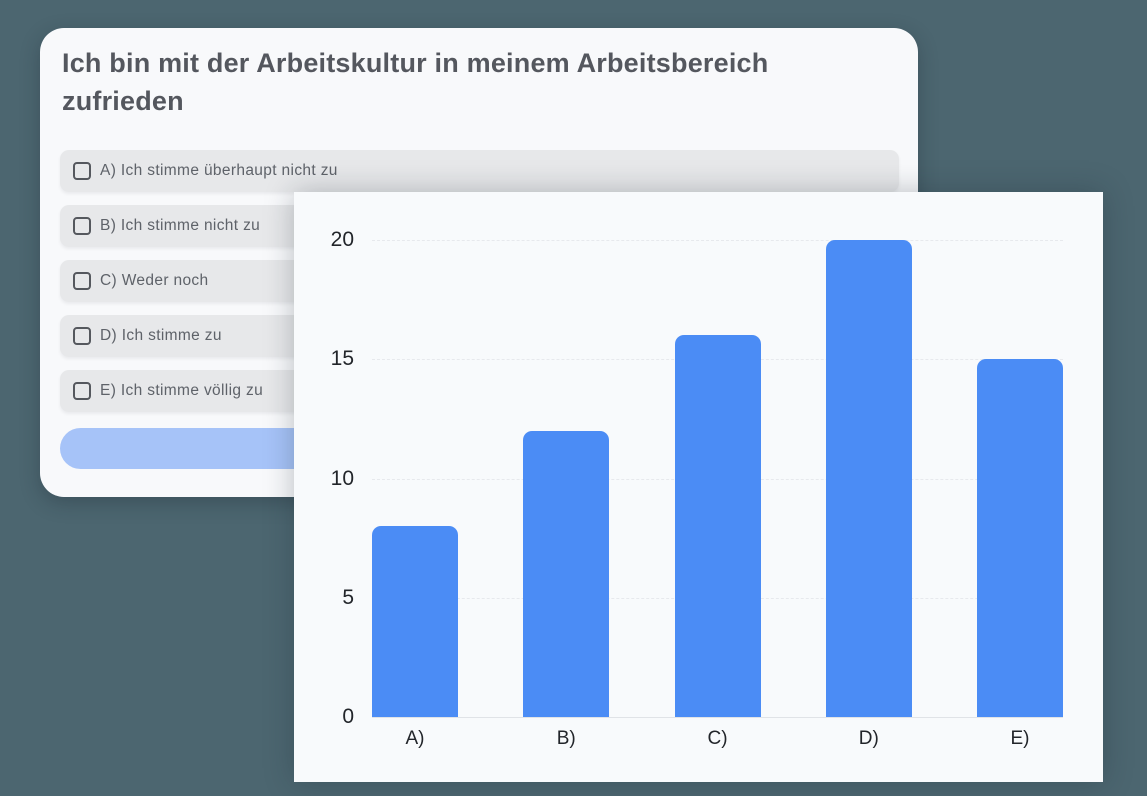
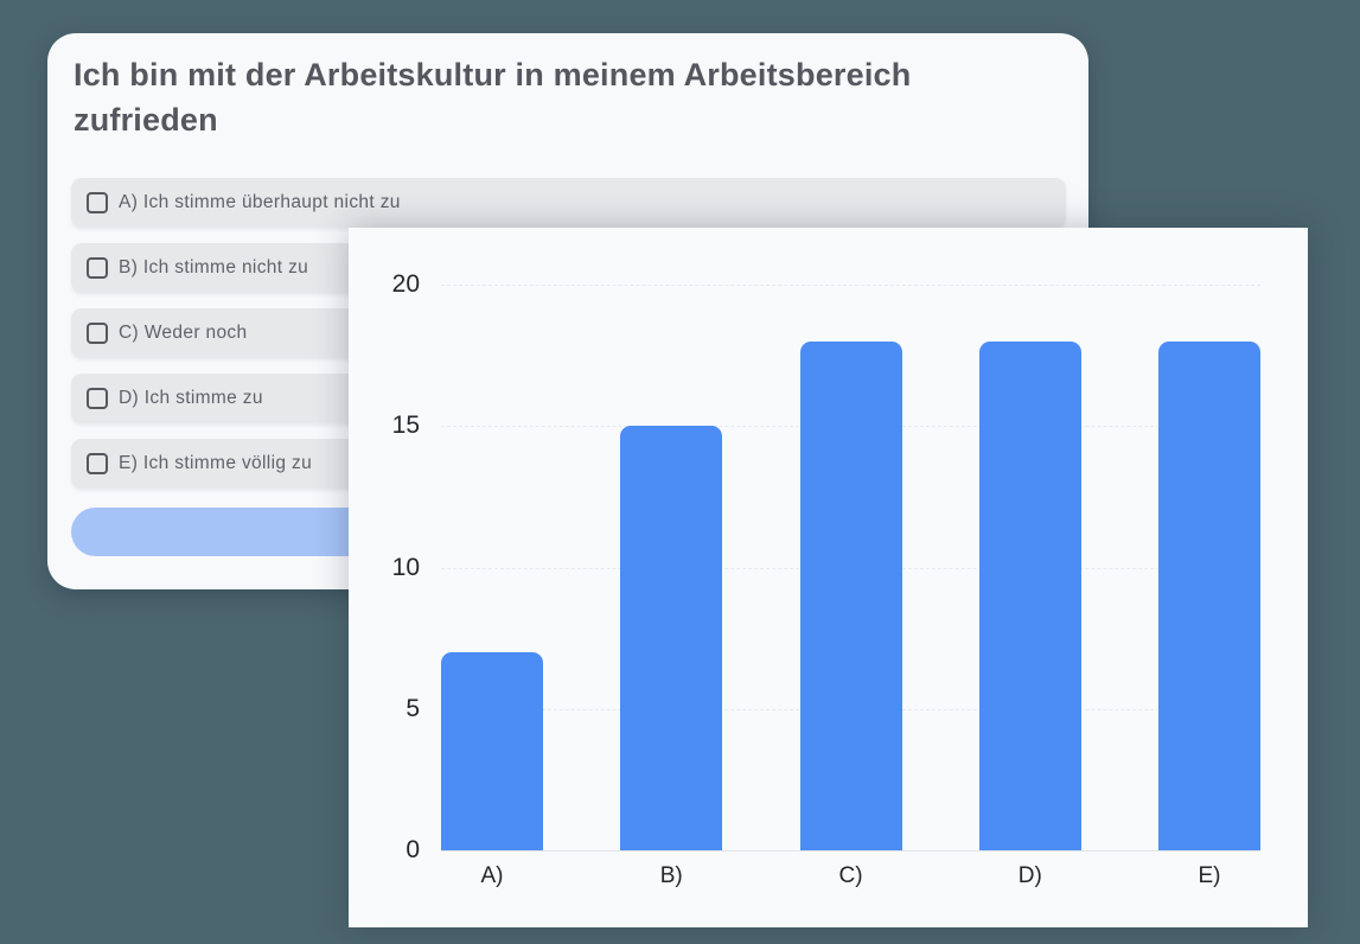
A): 8 -> 7
B): 12 -> 15
C): 16 -> 18
D): 20 -> 18
E): 15 -> 18
